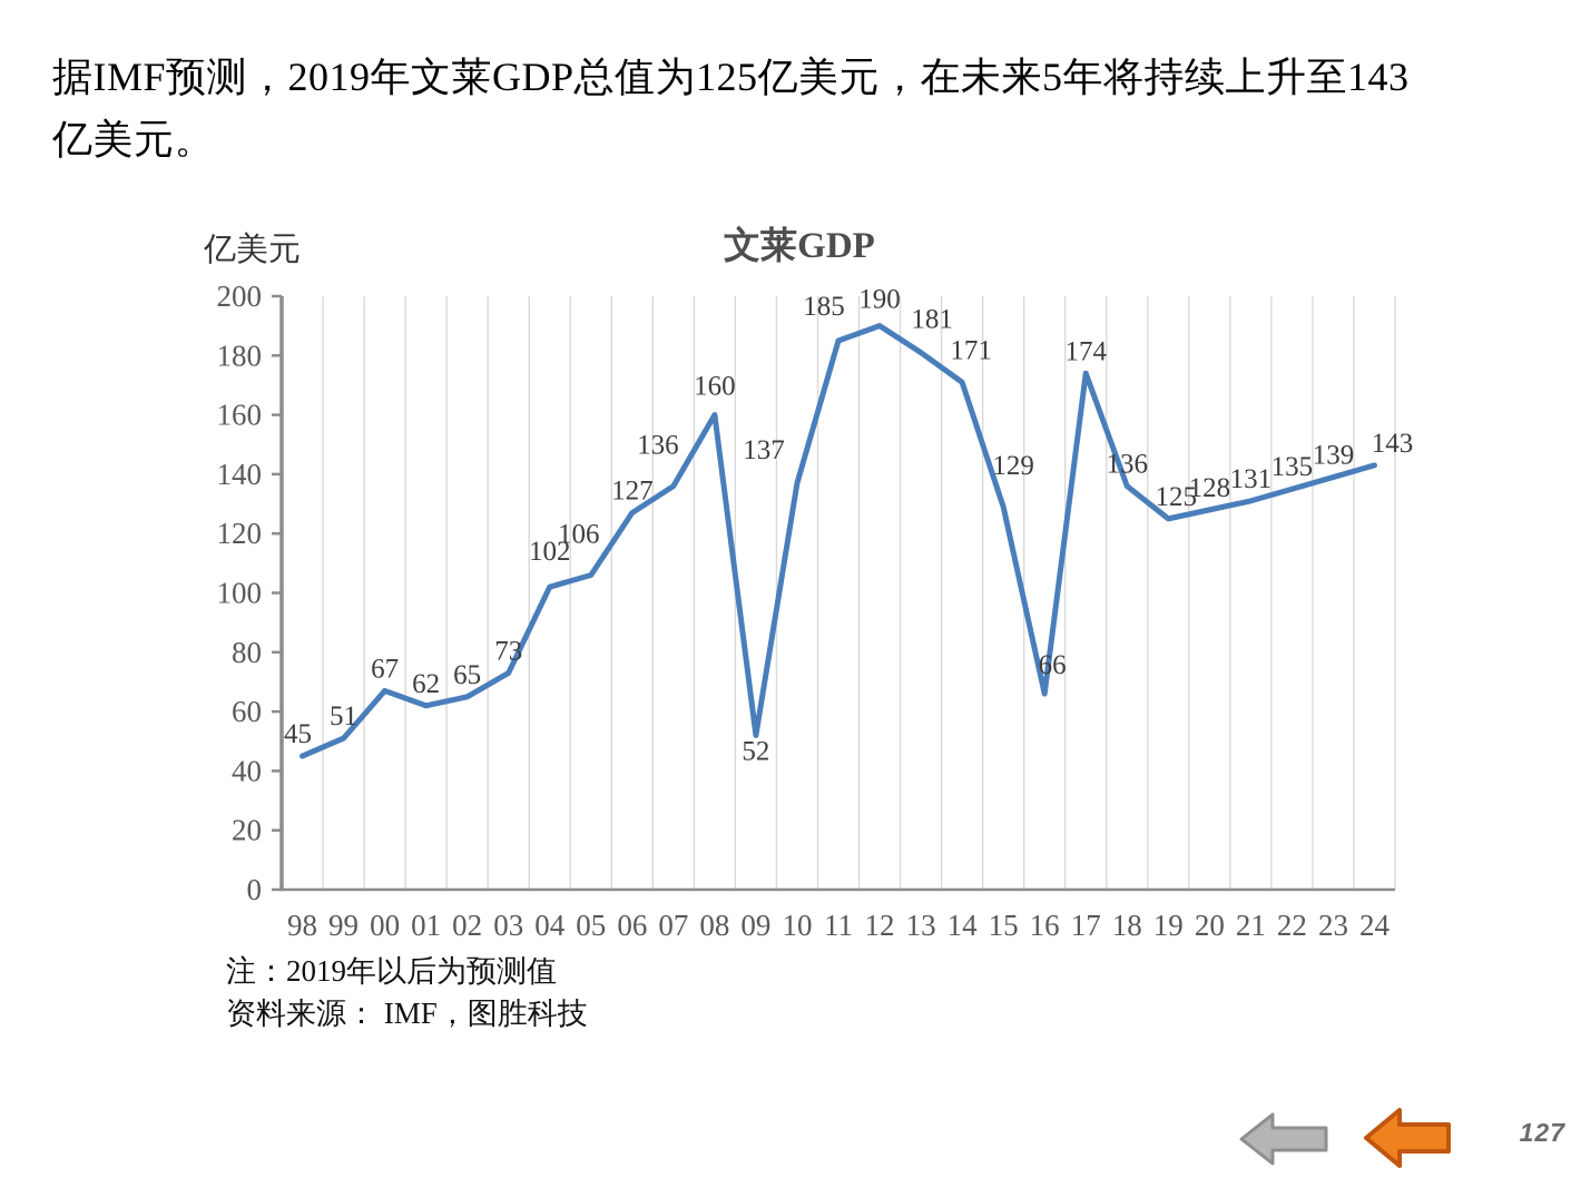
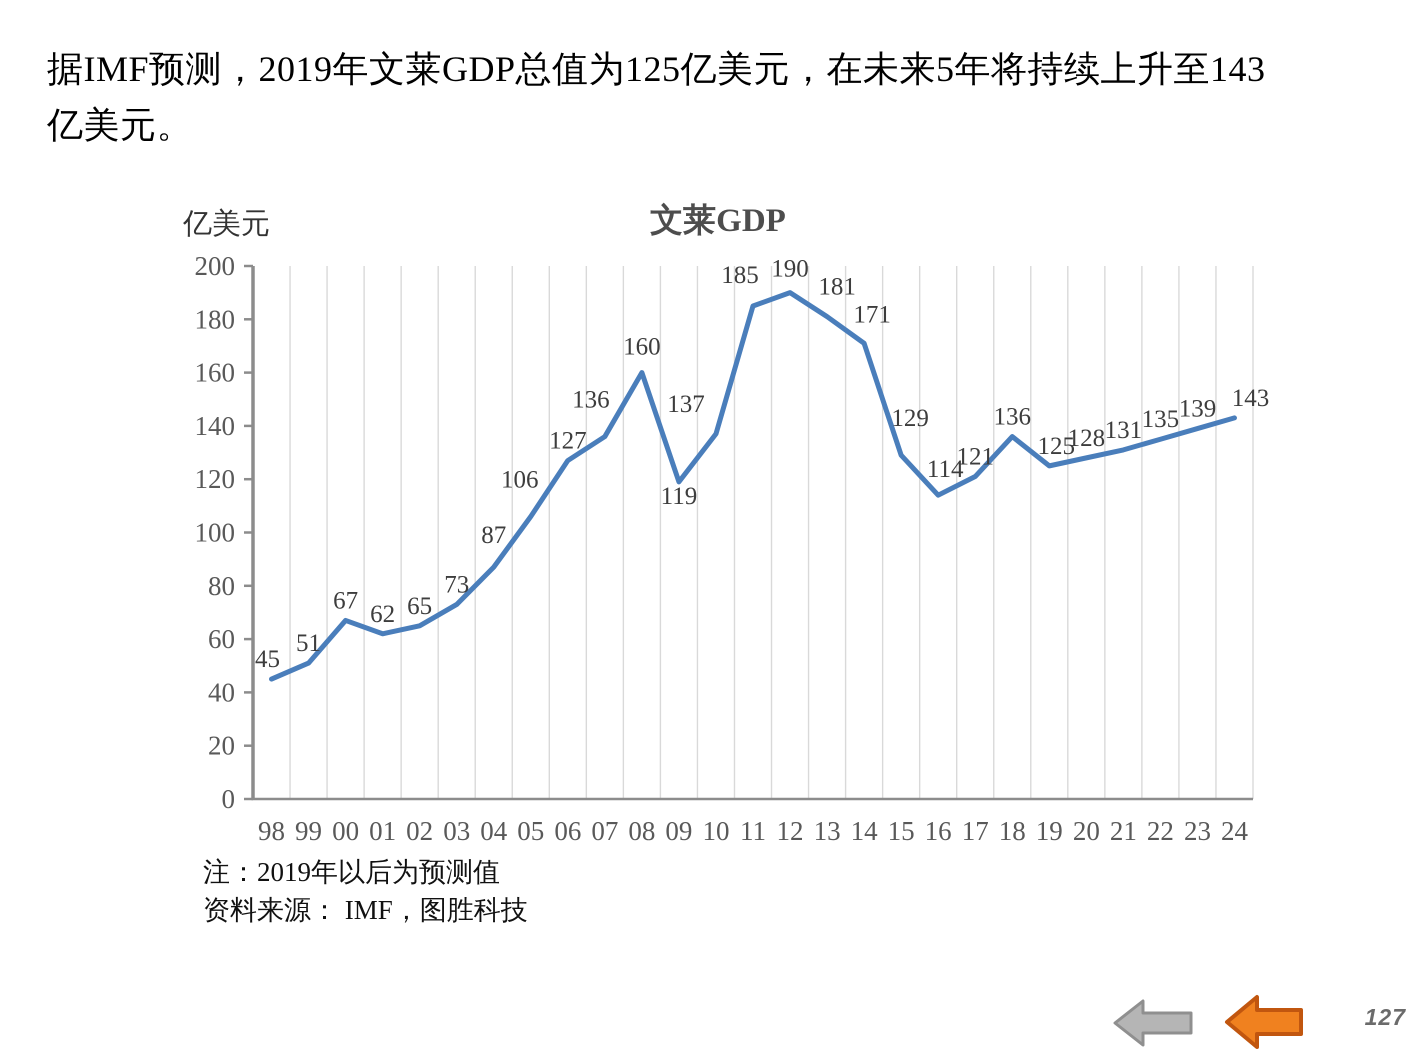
04: 102 -> 87
09: 52 -> 119
16: 66 -> 114
17: 174 -> 121
